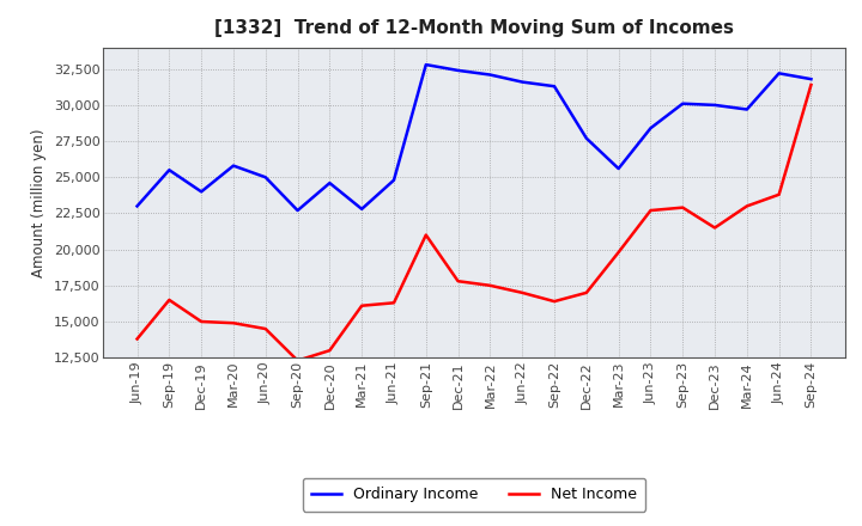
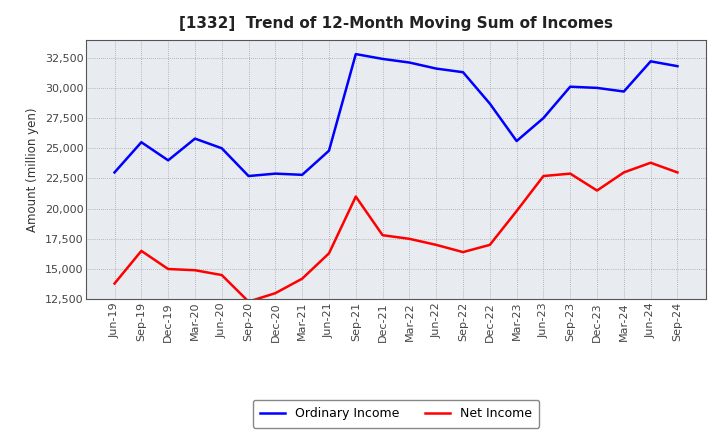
Ordinary Income/Dec-20: 24,600 -> 22,900
Net Income/Mar-21: 16,100 -> 14,200
Ordinary Income/Dec-22: 27,700 -> 28,700
Ordinary Income/Jun-23: 28,400 -> 27,500
Net Income/Sep-24: 31,400 -> 23,000
